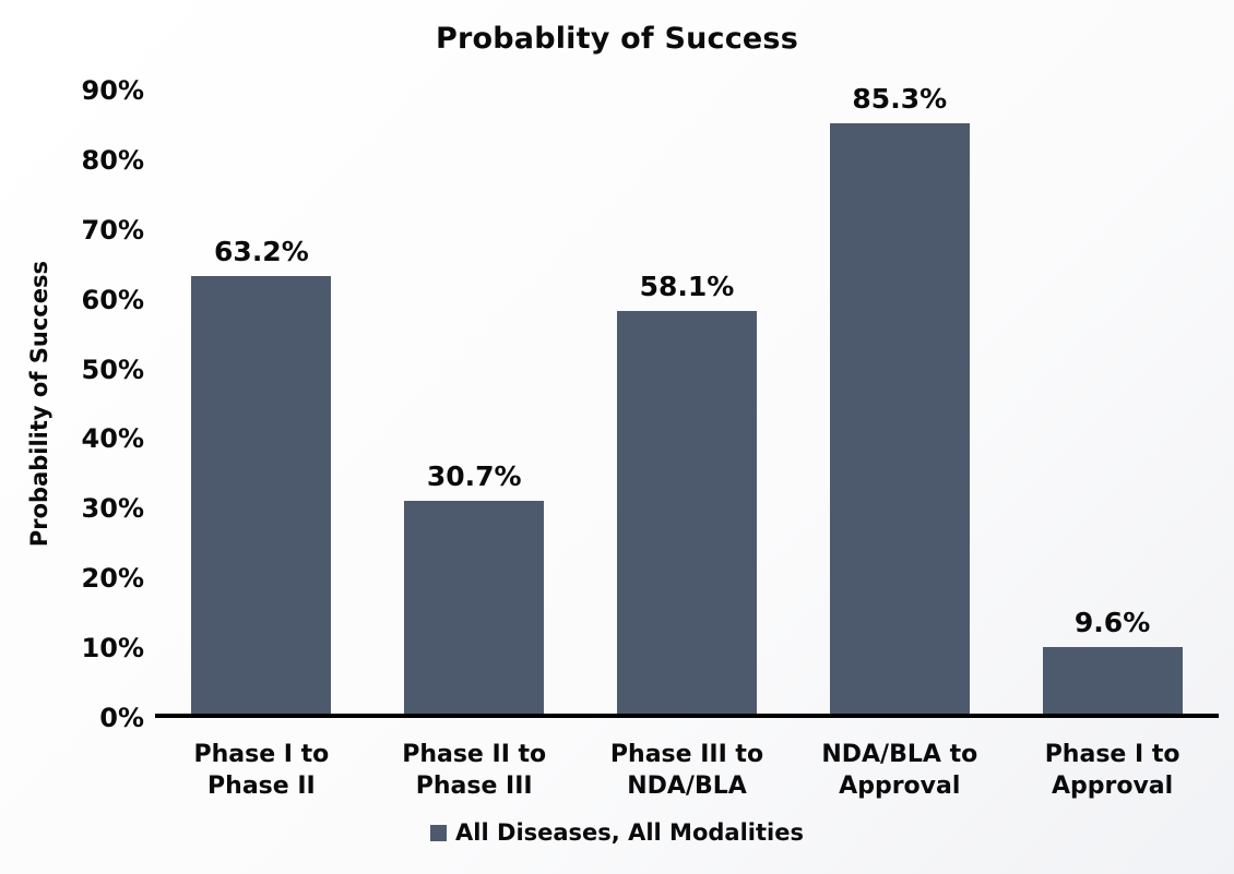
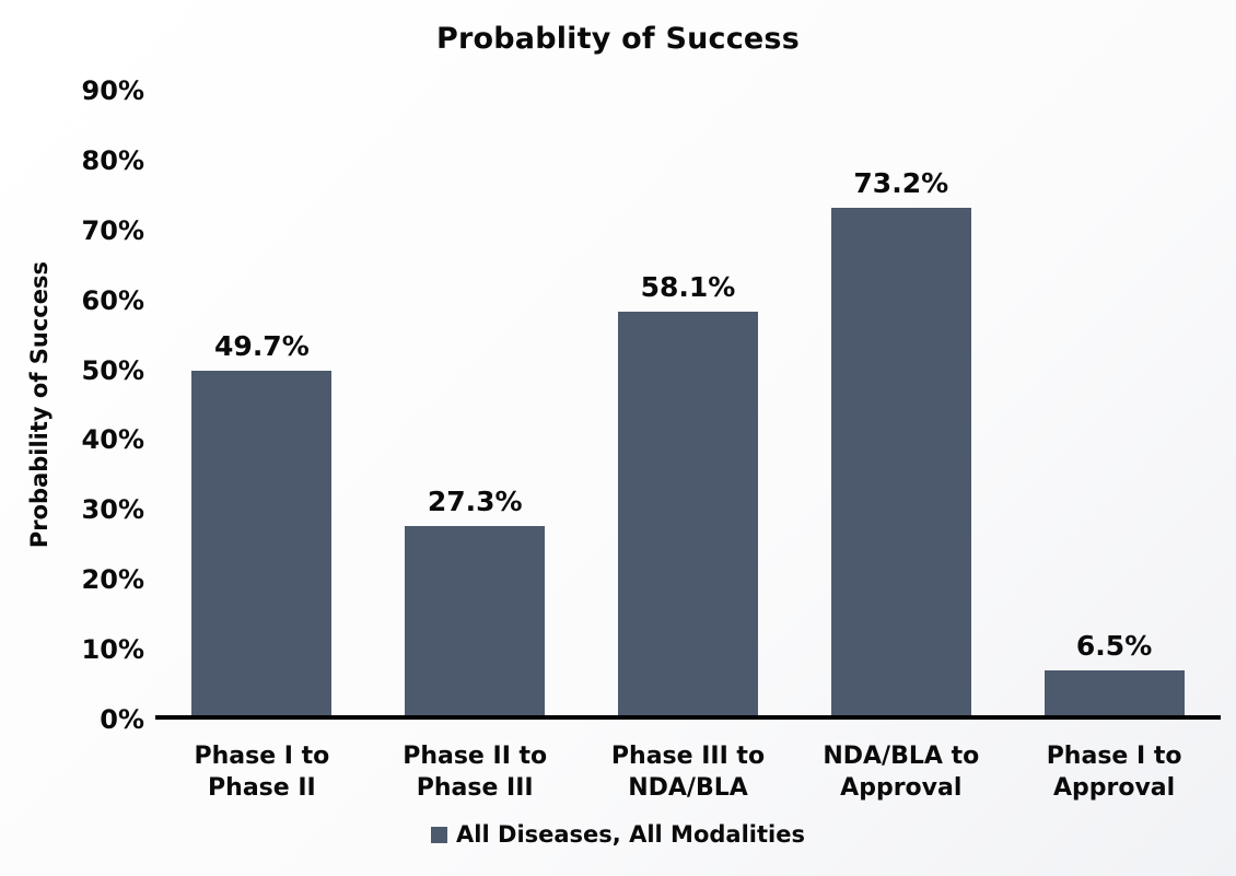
Phase I to Phase II: 63.2% -> 49.7%
Phase II to Phase III: 30.7% -> 27.3%
NDA/BLA to Approval: 85.3% -> 73.2%
Phase I to Approval: 9.6% -> 6.5%
